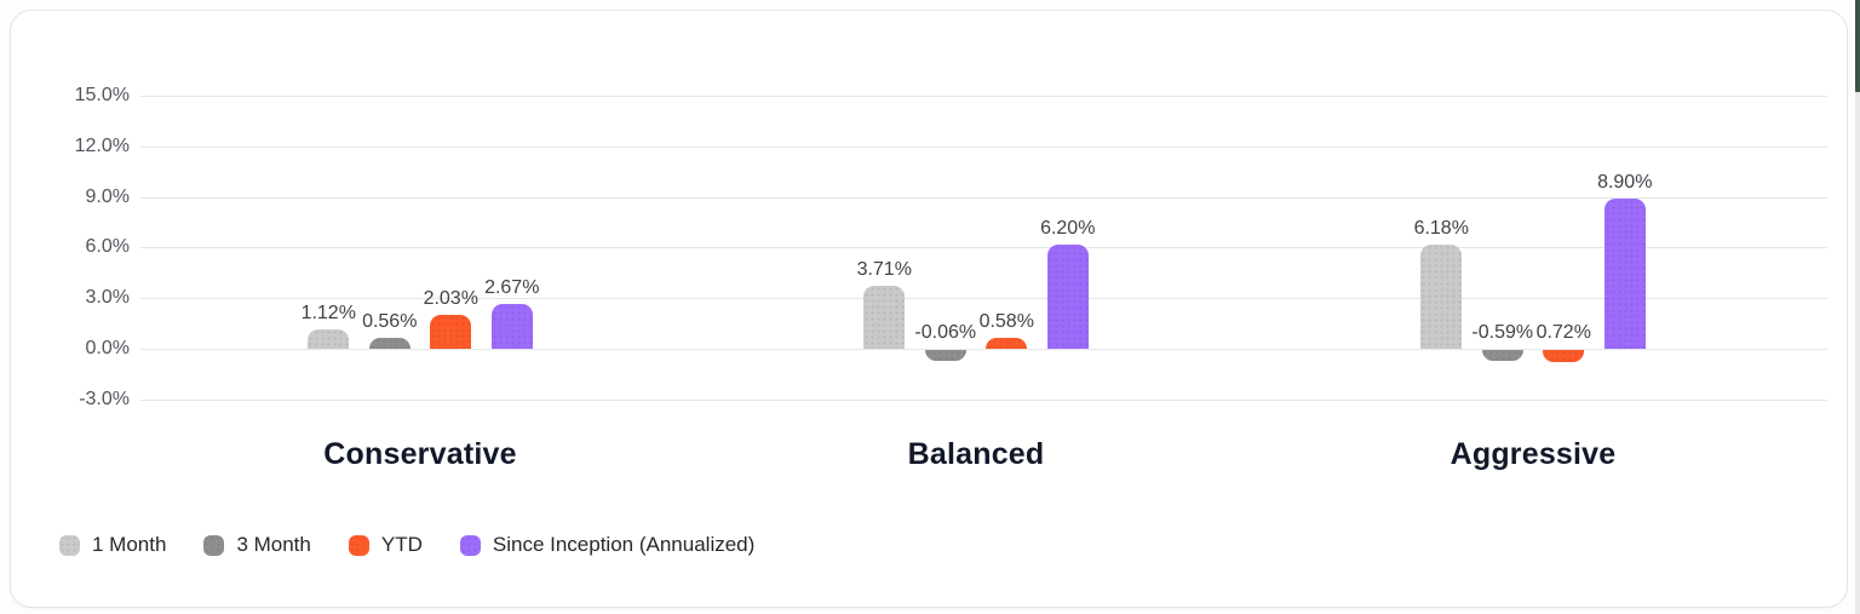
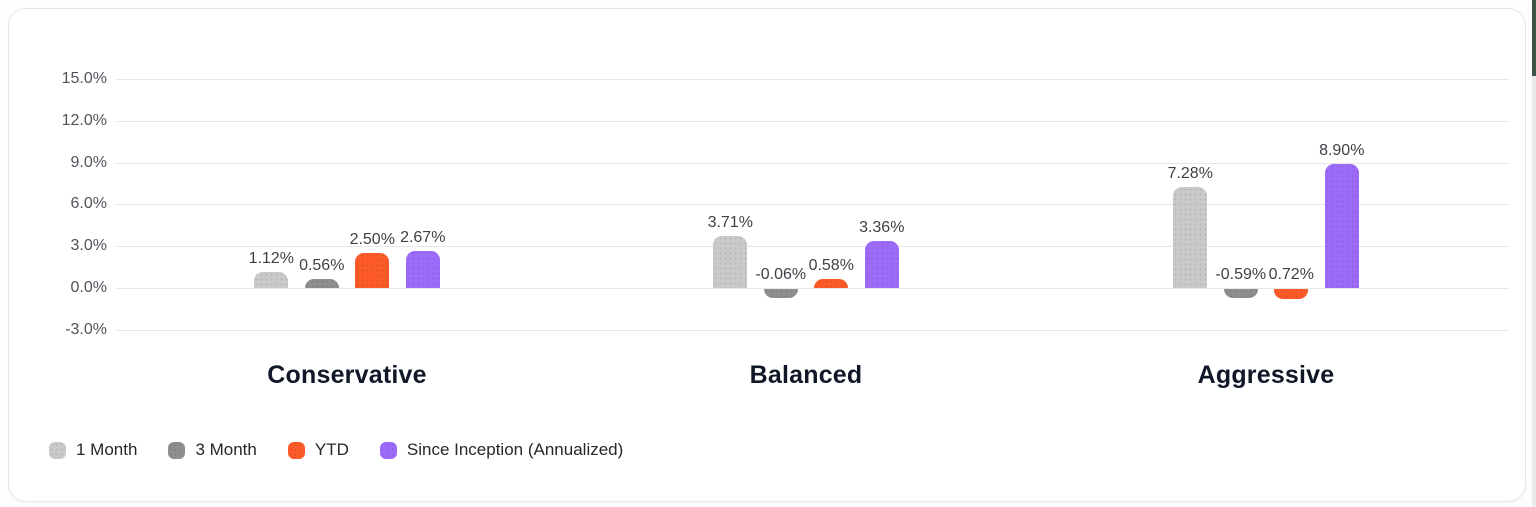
YTD/Conservative: 2.03% -> 2.50%
Since Inception (Annualized)/Balanced: 6.20% -> 3.36%
1 Month/Aggressive: 6.18% -> 7.28%
